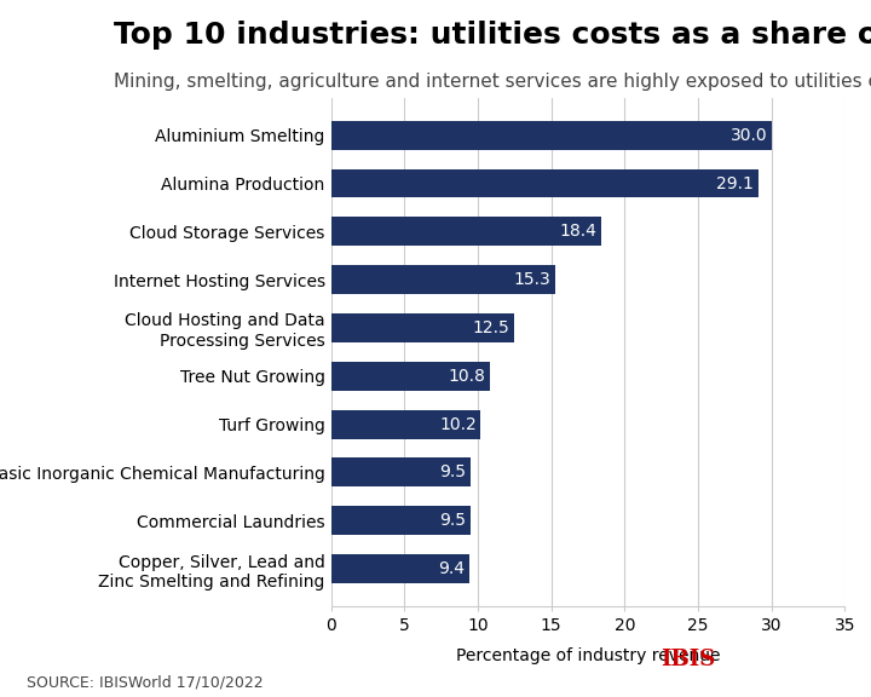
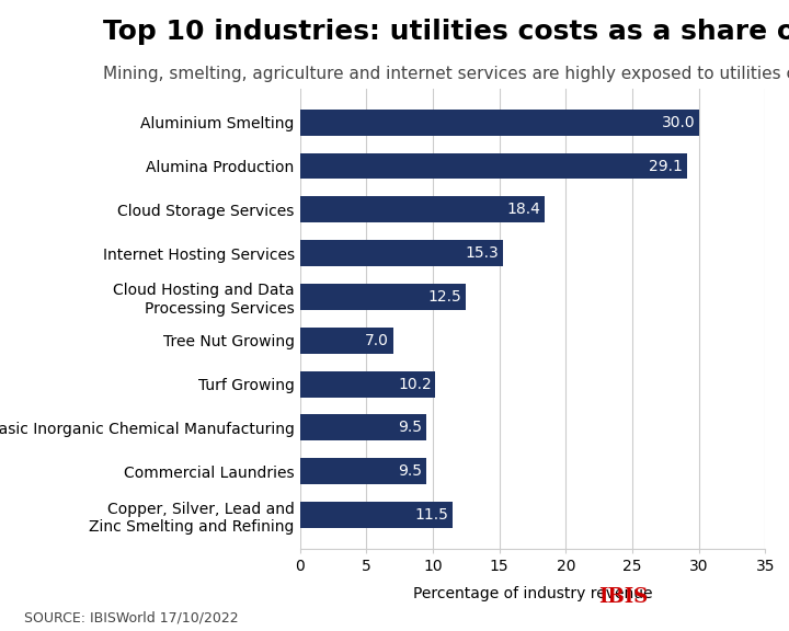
Tree Nut Growing: 10.8 -> 7.0
Copper, Silver, Lead and Zinc Smelting and Refining: 9.4 -> 11.5
